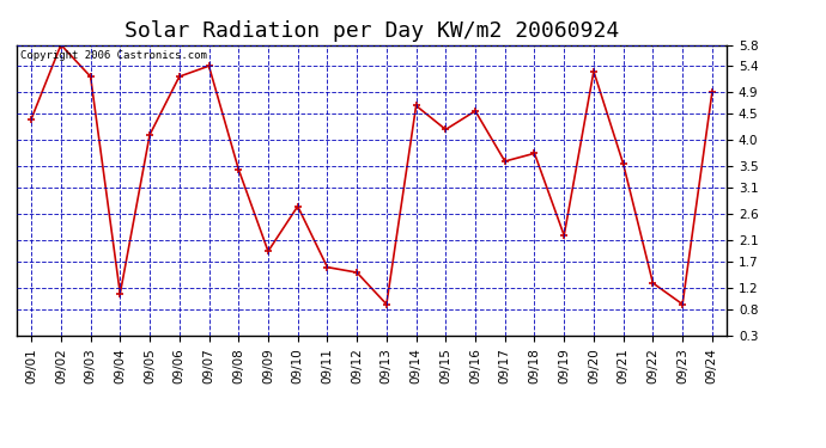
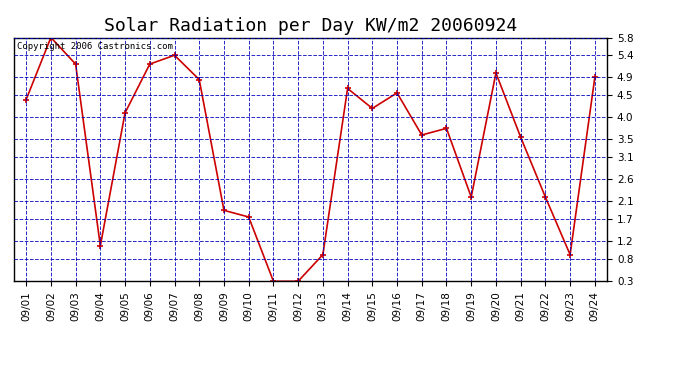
09/08: 3.45 -> 4.85
09/10: 2.75 -> 1.75
09/11: 1.60 -> 0.30
09/12: 1.50 -> 0.30
09/20: 5.30 -> 5.00
09/22: 1.30 -> 2.20
